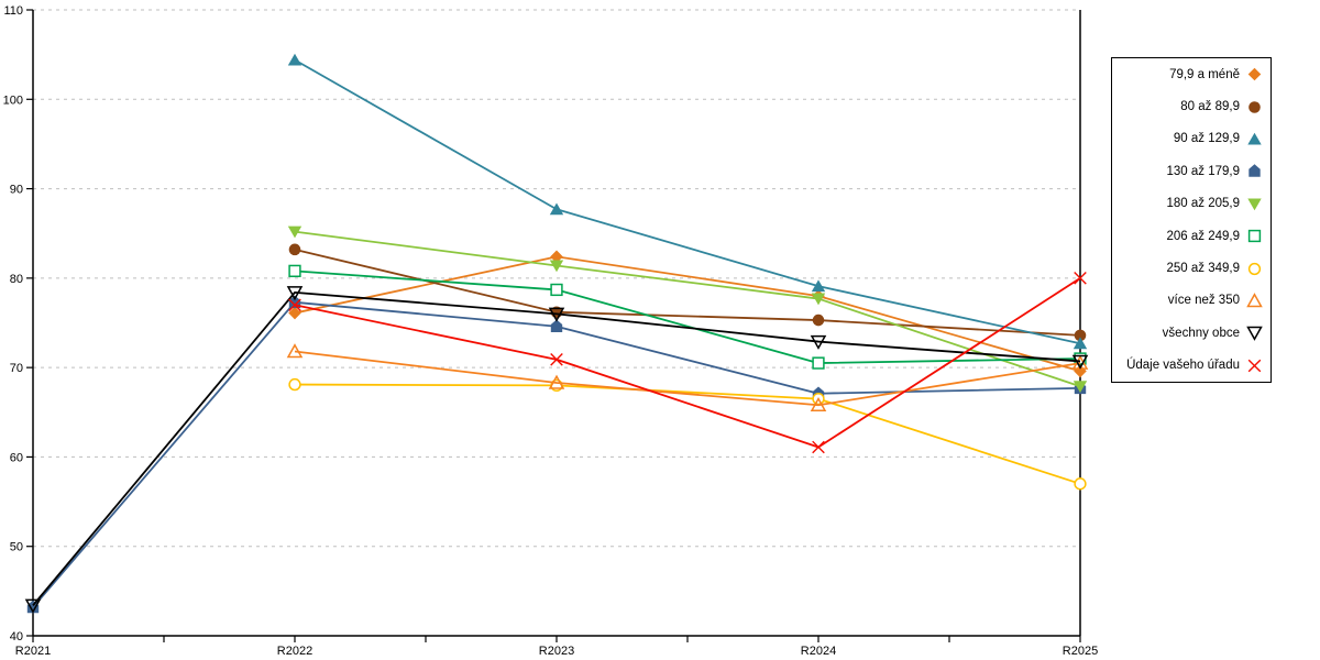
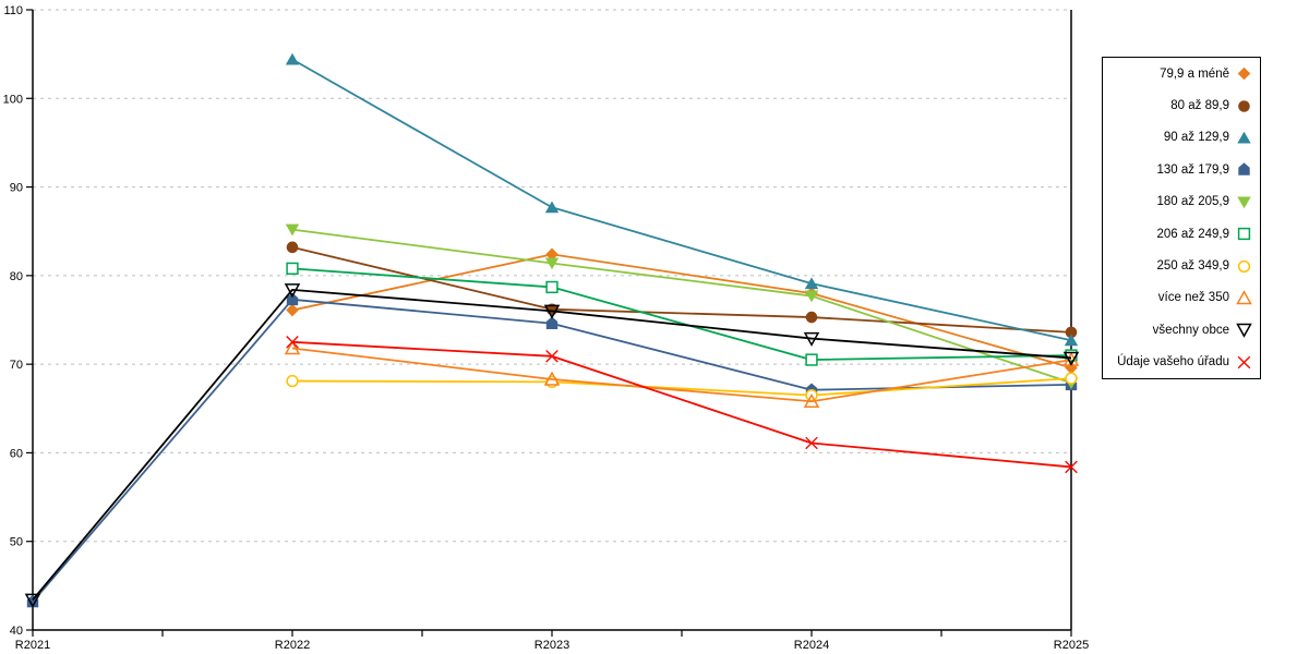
Údaje vašeho úřadu/R2022: 77 -> 72
250 až 349,9/R2025: 57 -> 68
Údaje vašeho úřadu/R2025: 80 -> 58
